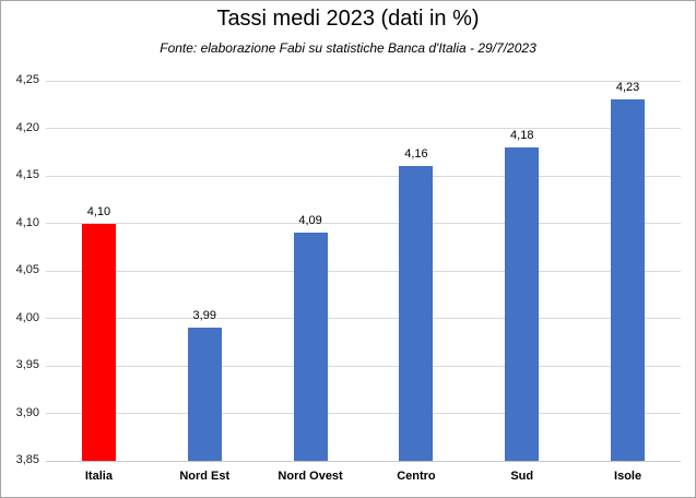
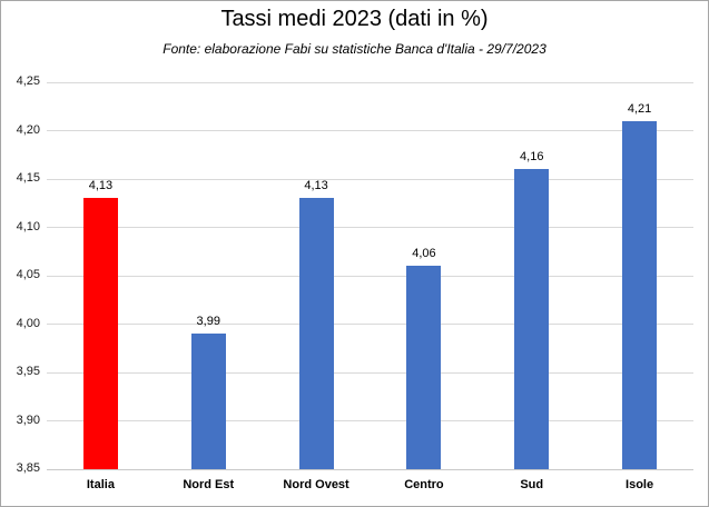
Italia: 4,10 -> 4,13
Nord Ovest: 4,09 -> 4,13
Centro: 4,16 -> 4,06
Sud: 4,18 -> 4,16
Isole: 4,23 -> 4,21
